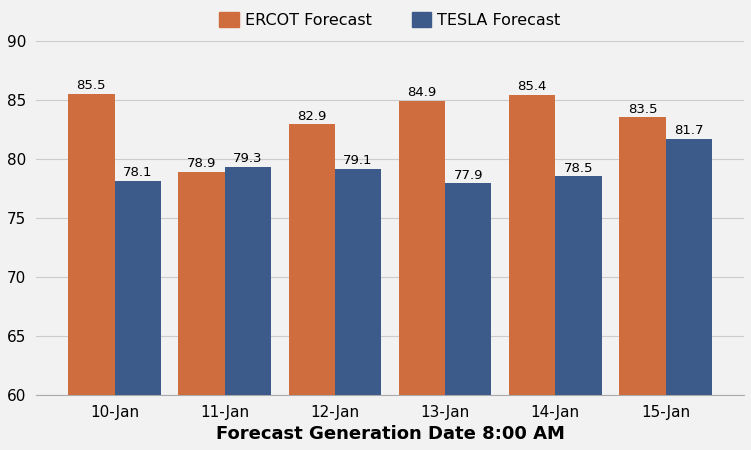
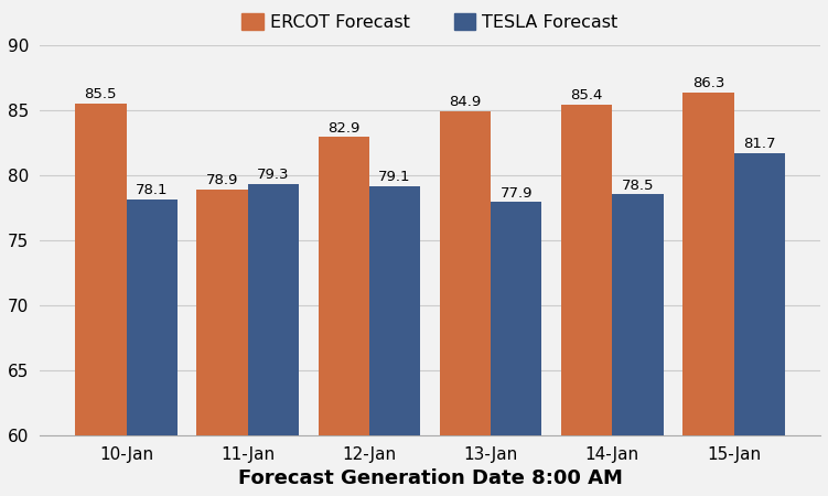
ERCOT Forecast/15-Jan: 83.5 -> 86.3
